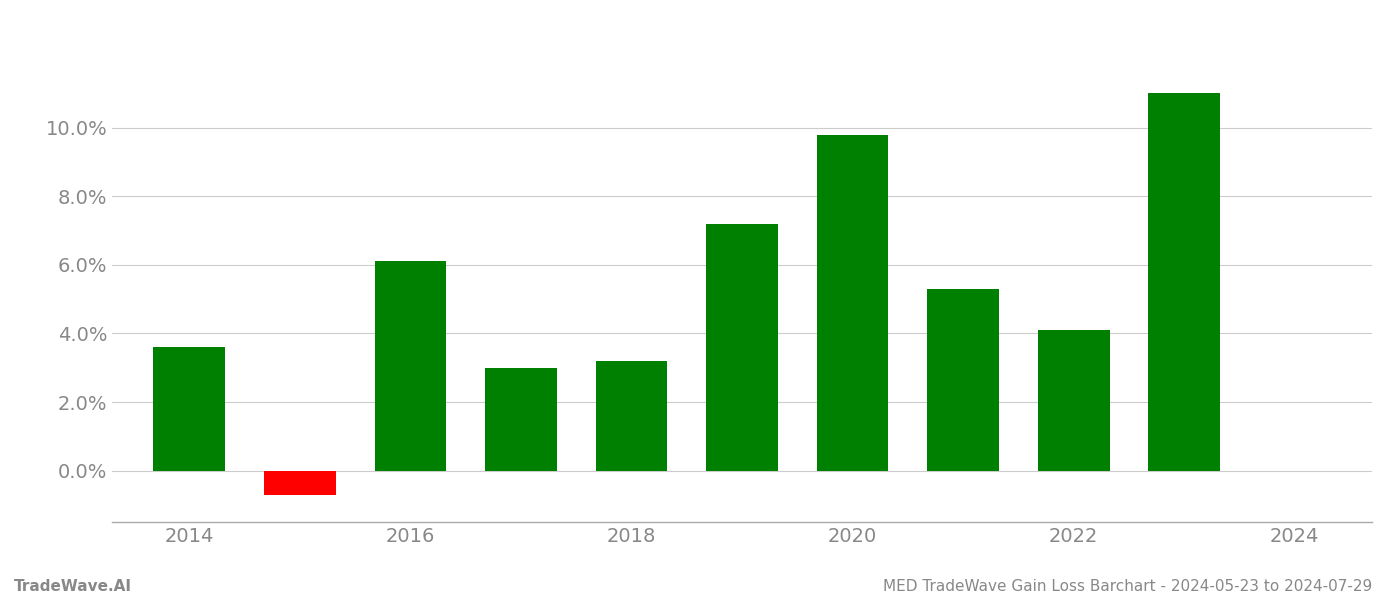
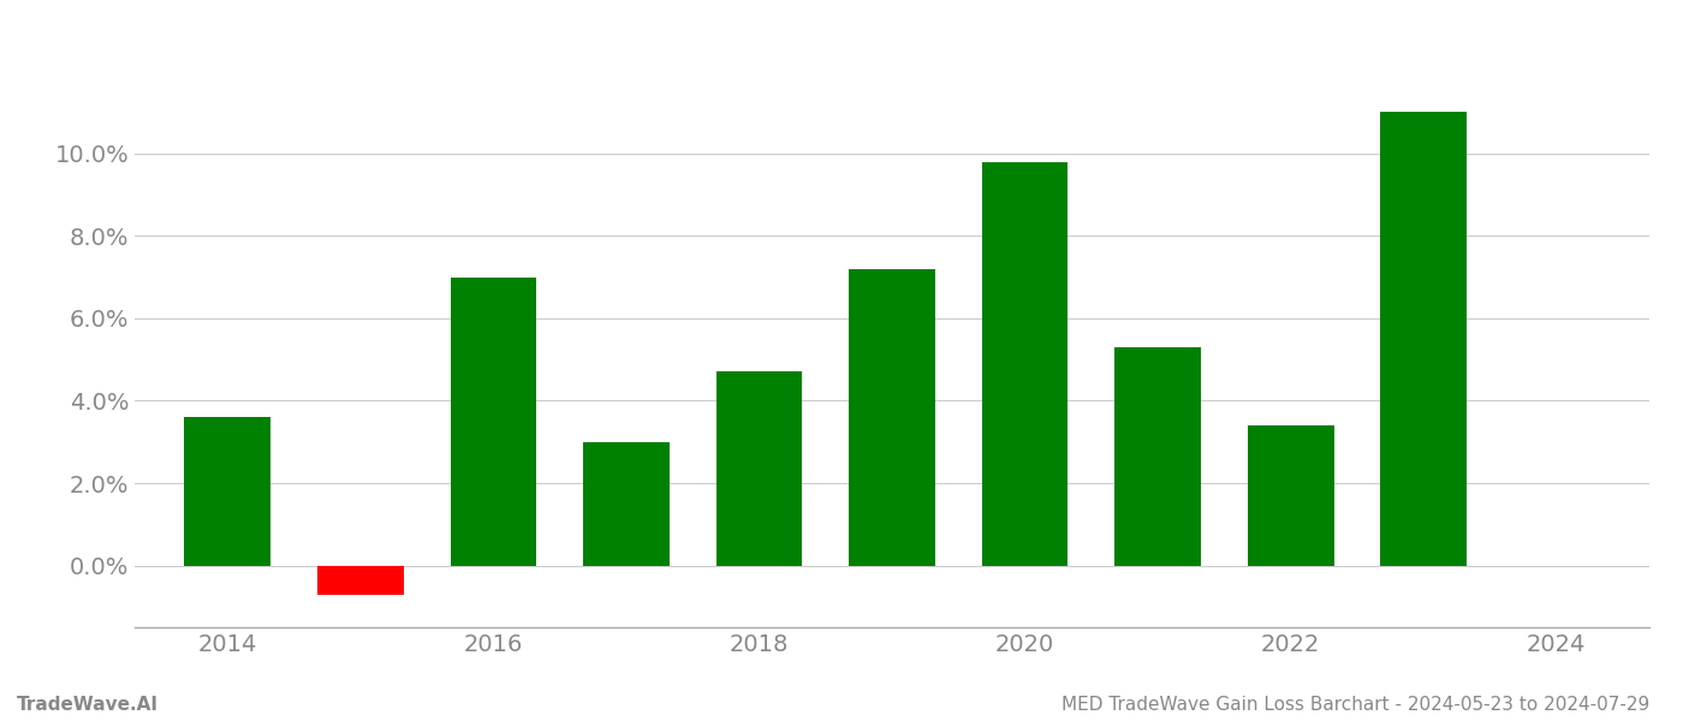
2016: 6.1% -> 7.0%
2018: 3.2% -> 4.7%
2022: 4.1% -> 3.4%
